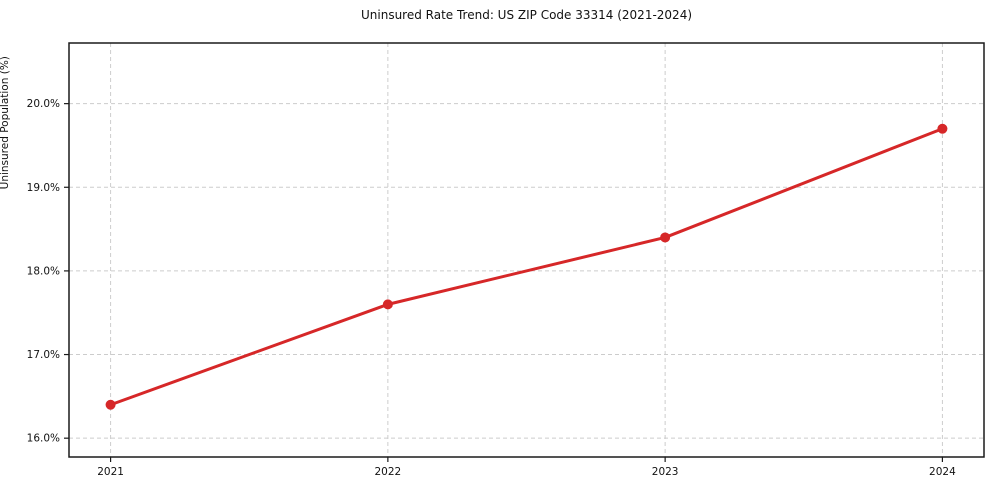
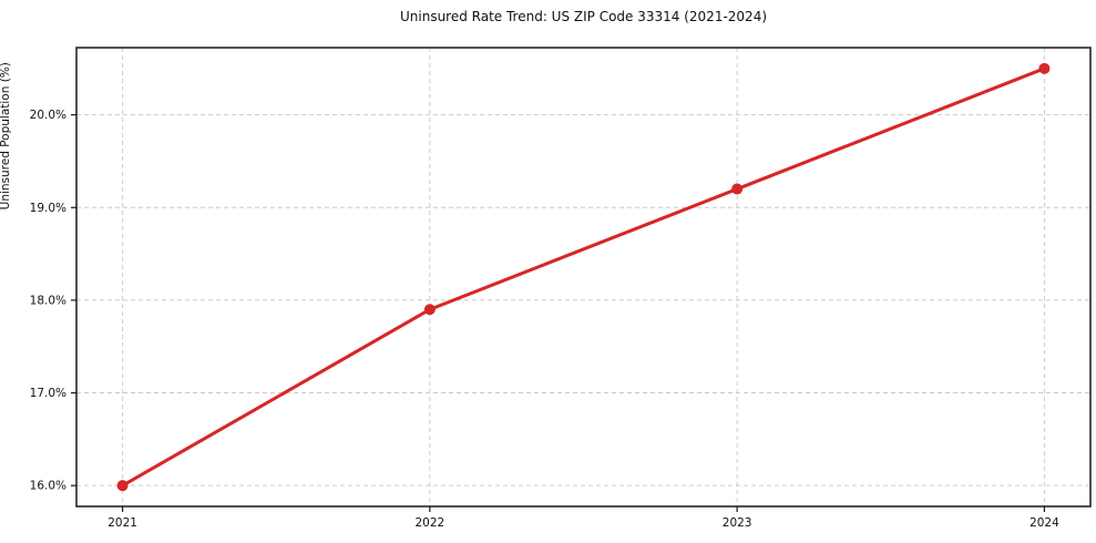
2021: 16.4% -> 16.0%
2022: 17.6% -> 17.9%
2023: 18.4% -> 19.2%
2024: 19.7% -> 20.5%
